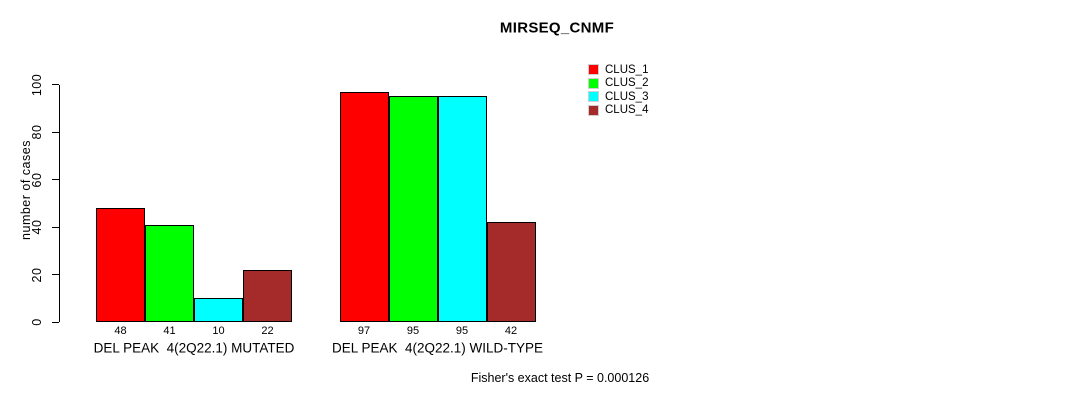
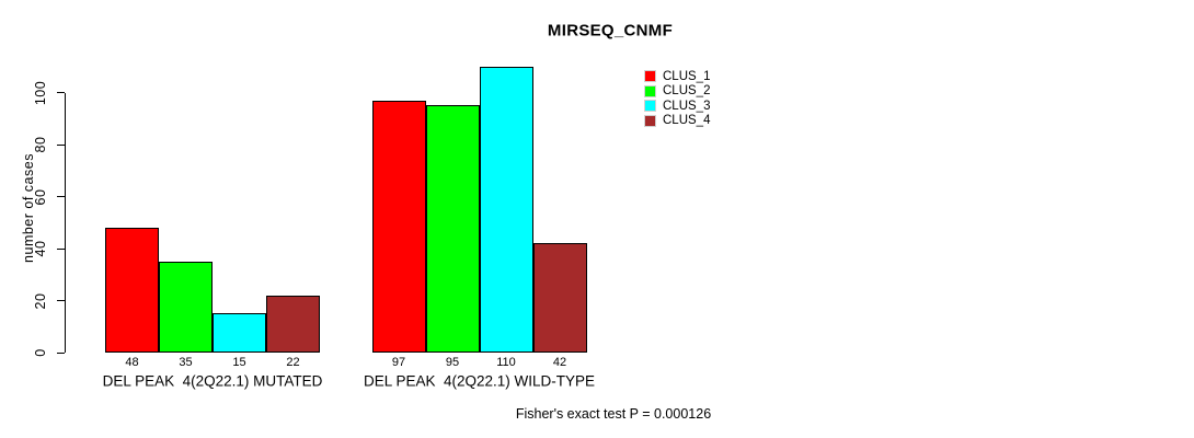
CLUS_2/DEL PEAK 4(2Q22.1) MUTATED: 41 -> 35
CLUS_3/DEL PEAK 4(2Q22.1) MUTATED: 10 -> 15
CLUS_3/DEL PEAK 4(2Q22.1) WILD-TYPE: 95 -> 110
